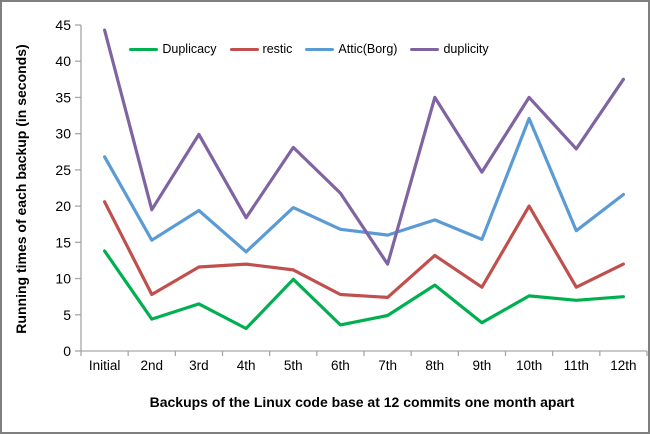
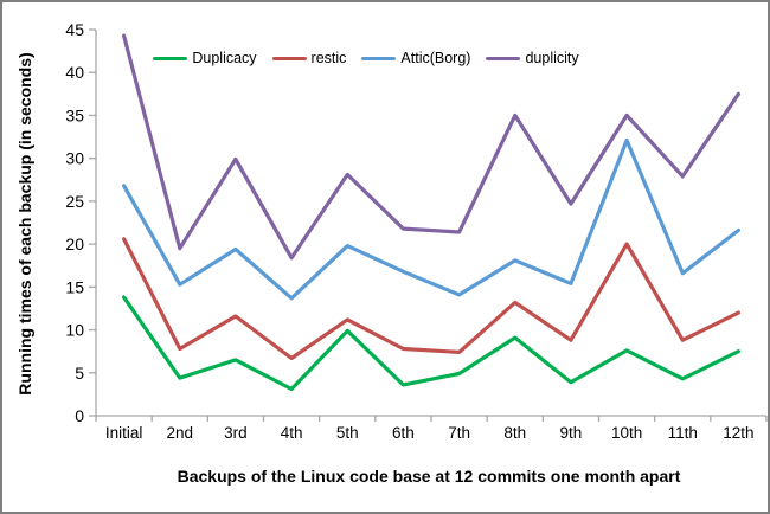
restic/4th: 12 -> 7
Attic(Borg)/7th: 16 -> 14
duplicity/7th: 12 -> 21
Duplicacy/11th: 7 -> 4
